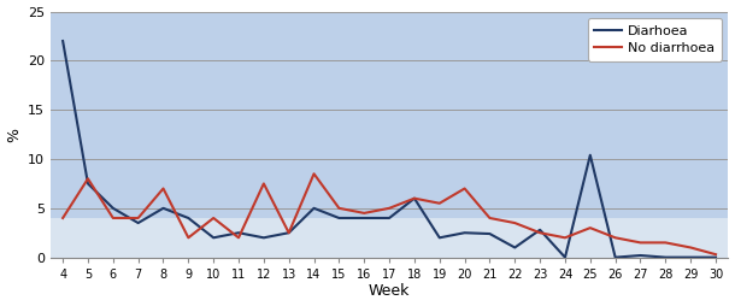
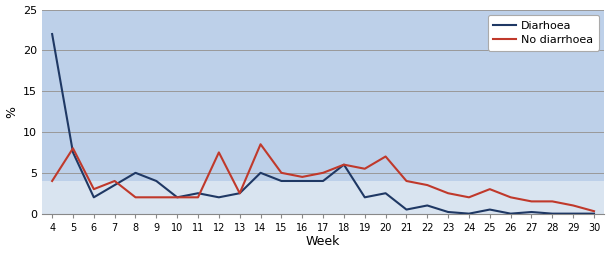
Diarhoea/6: 5.0 -> 2.0
No diarrhoea/6: 4.0 -> 3.0
No diarrhoea/8: 7.0 -> 2.0
No diarrhoea/10: 4.0 -> 2.0
Diarhoea/21: 2.4 -> 0.5
Diarhoea/23: 2.8 -> 0.2
Diarhoea/25: 10.4 -> 0.5
